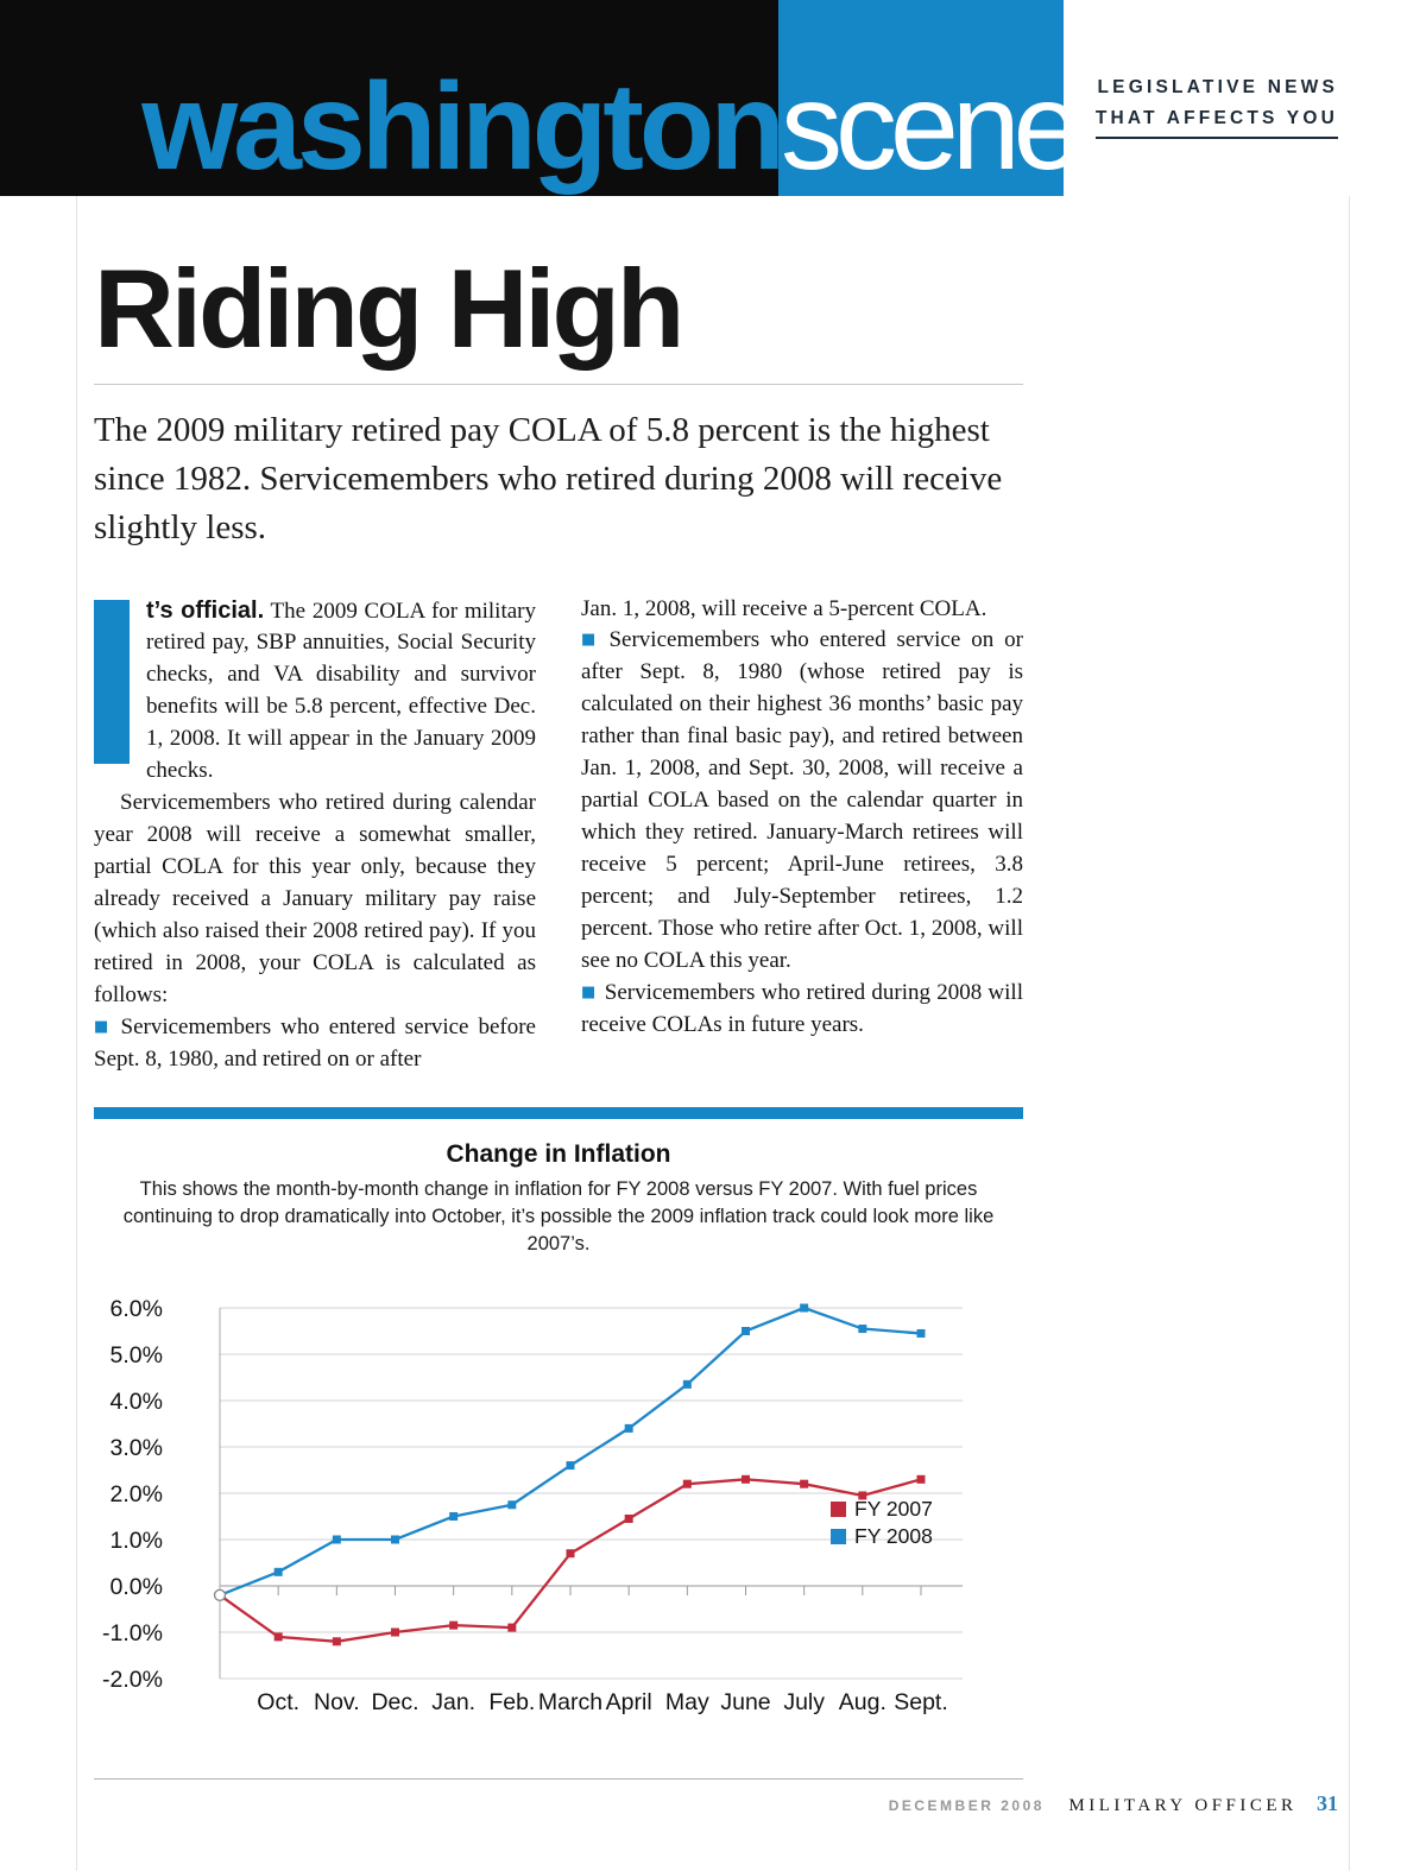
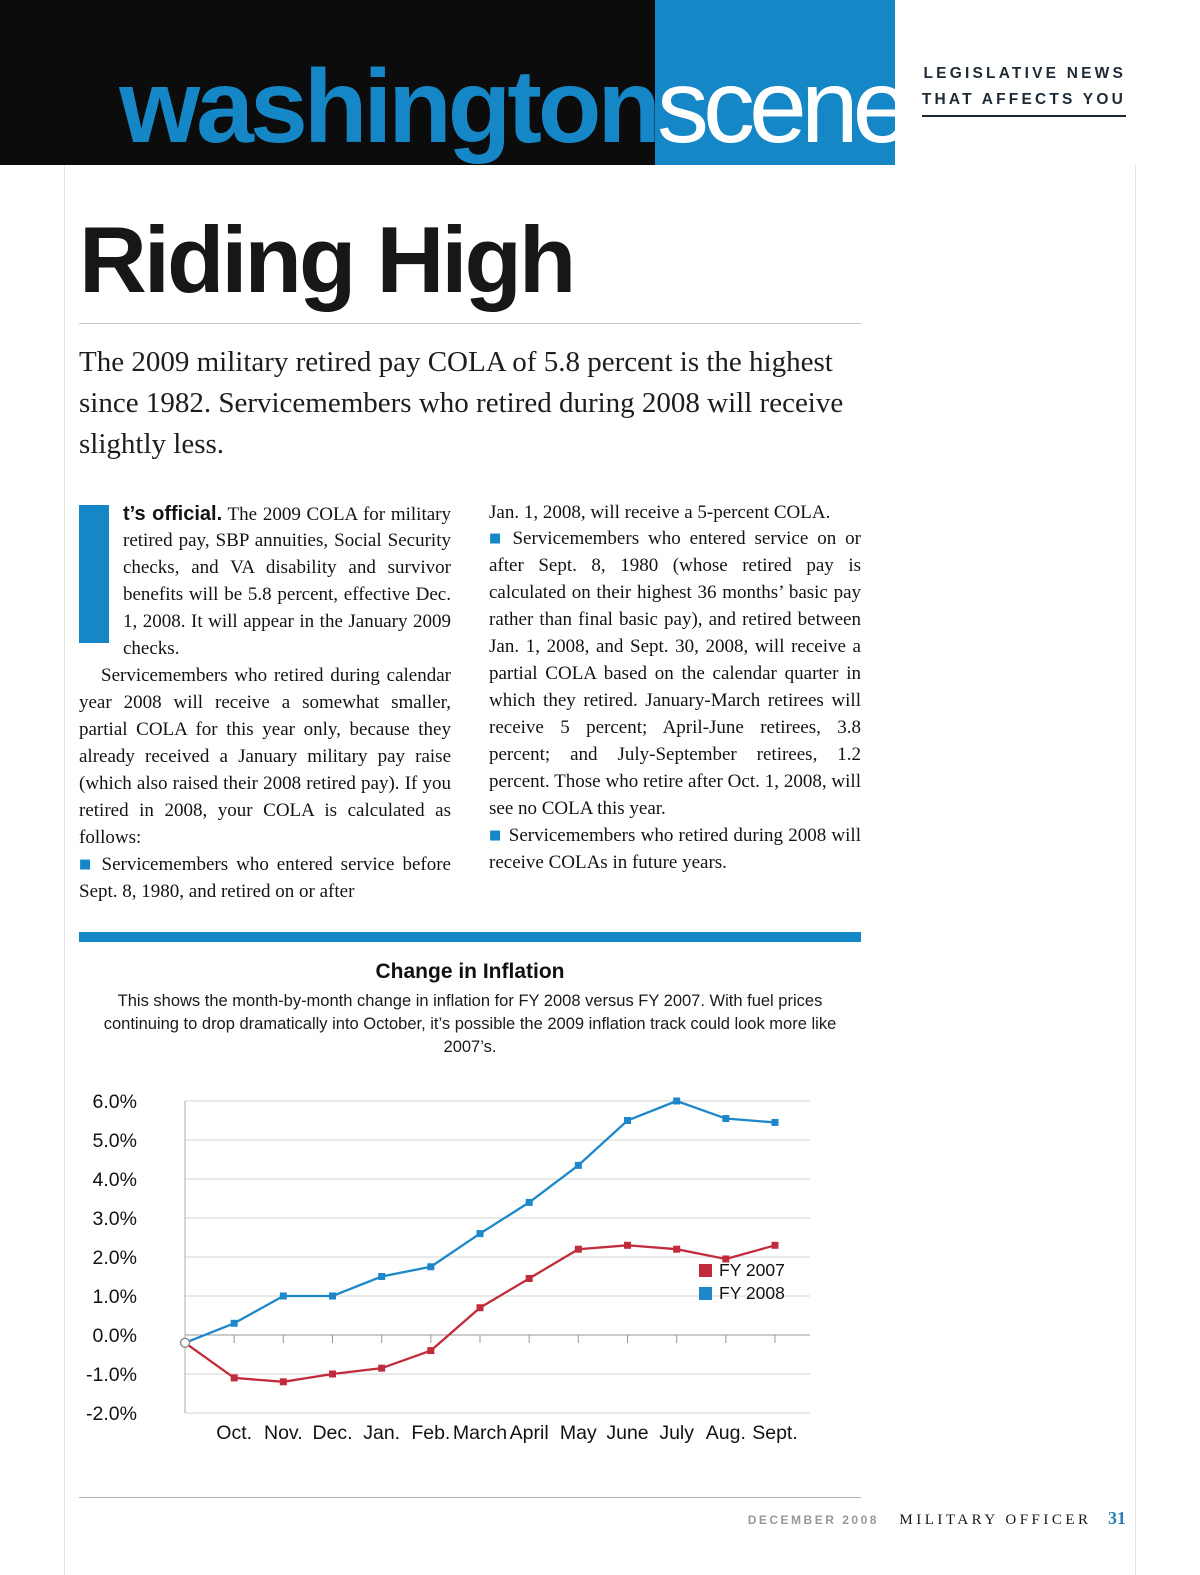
FY 2007/Feb.: -0.9% -> -0.4%
